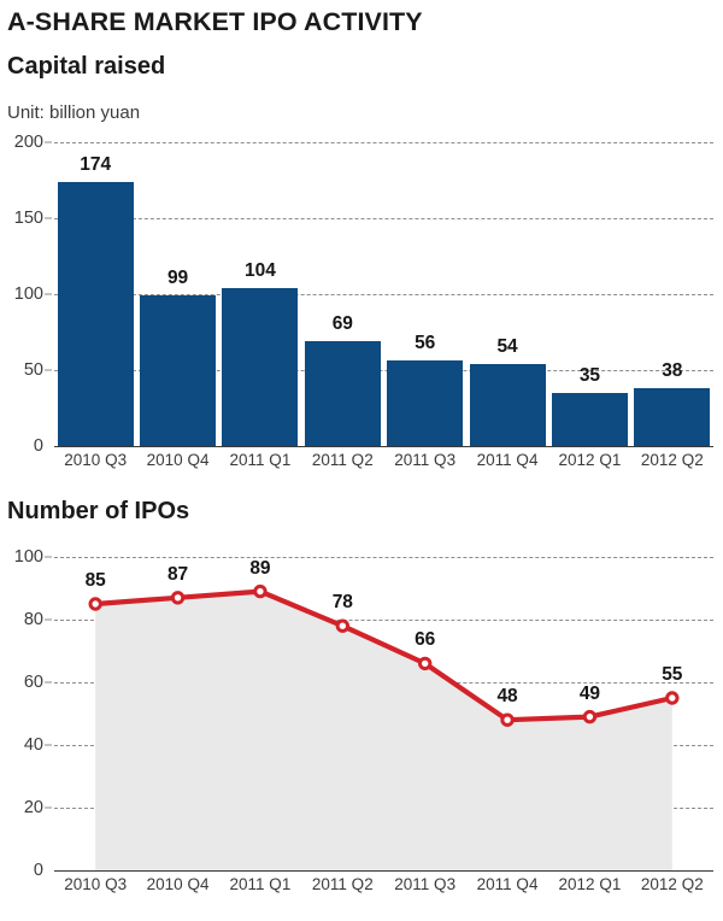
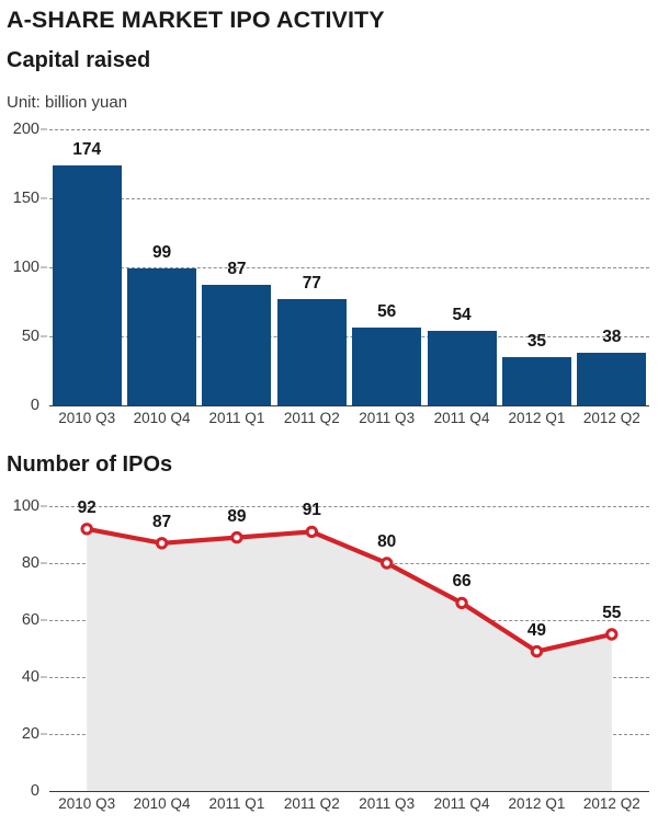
Capital raised/2011 Q1: 104 -> 87
Capital raised/2011 Q2: 69 -> 77
Number of IPOs/2010 Q3: 85 -> 92
Number of IPOs/2011 Q2: 78 -> 91
Number of IPOs/2011 Q3: 66 -> 80
Number of IPOs/2011 Q4: 48 -> 66
